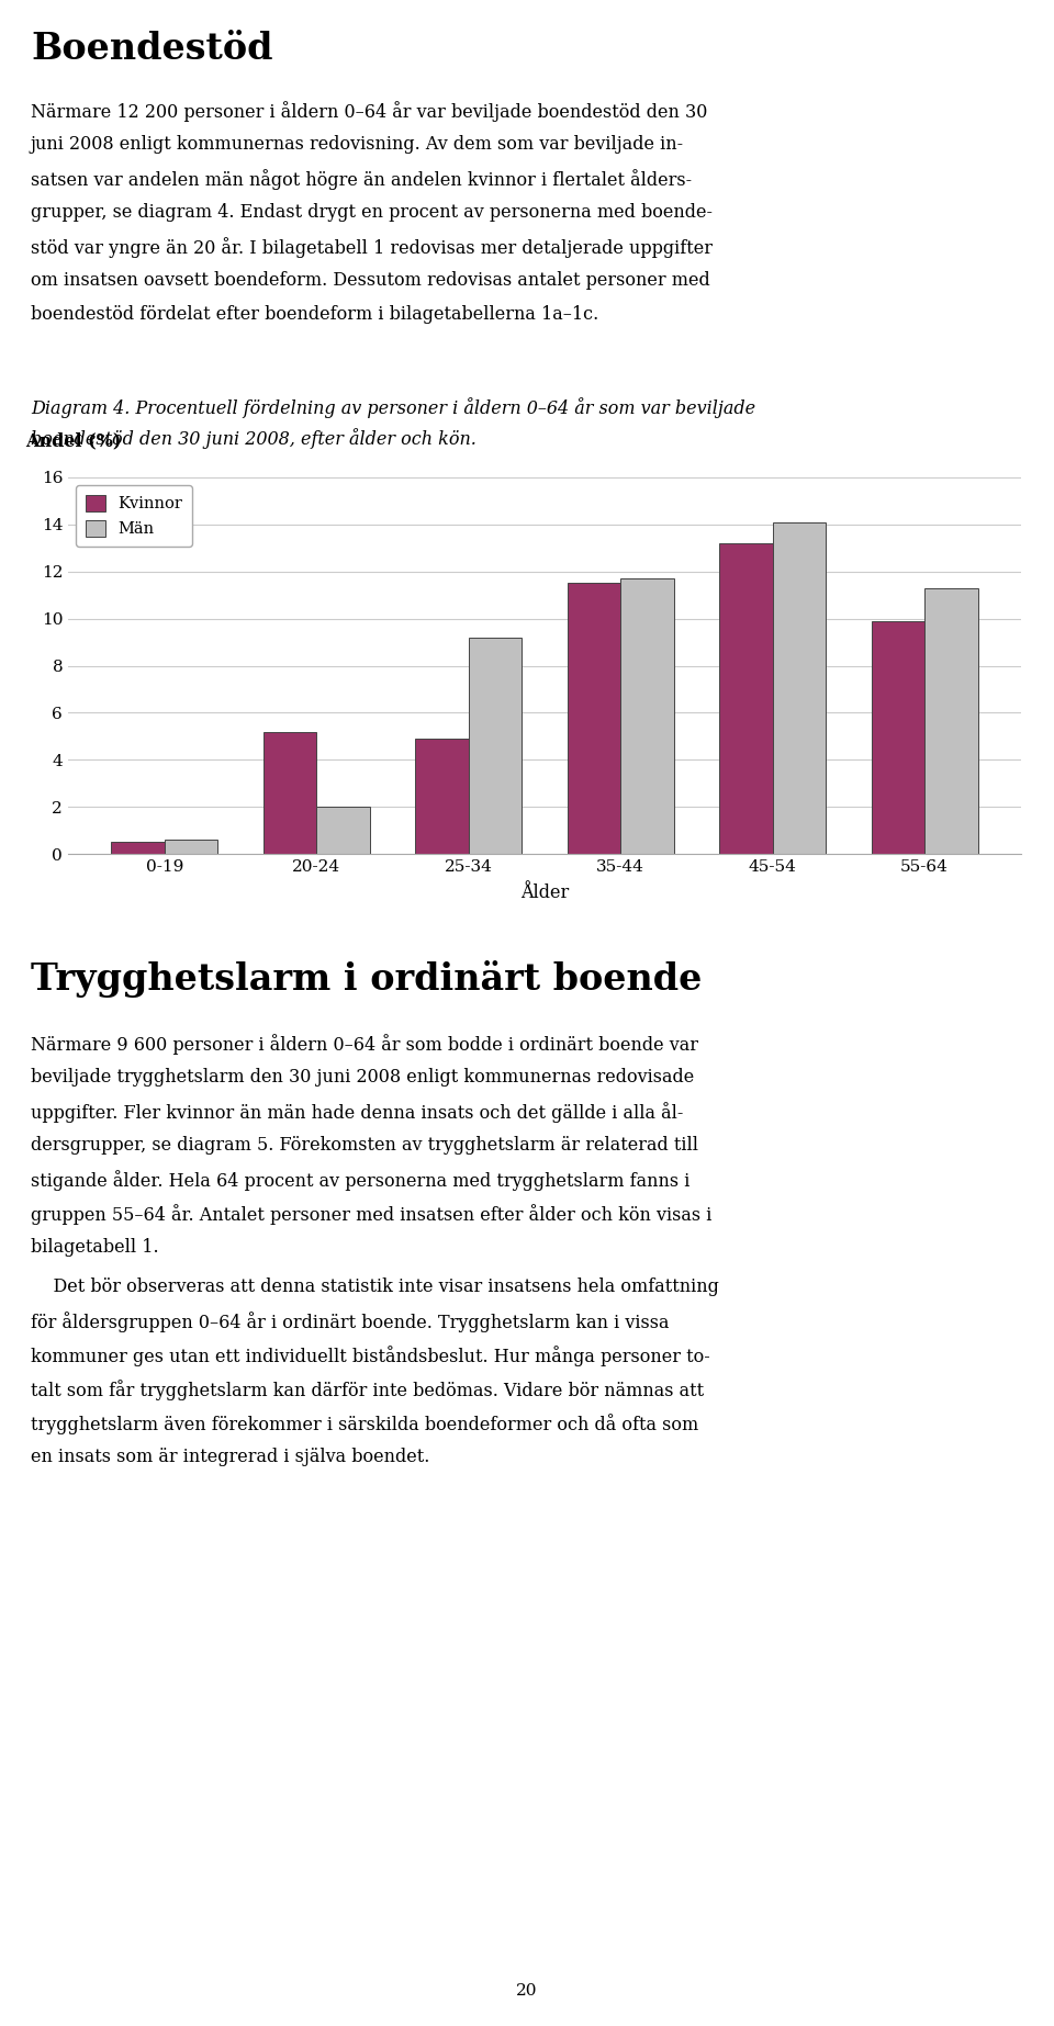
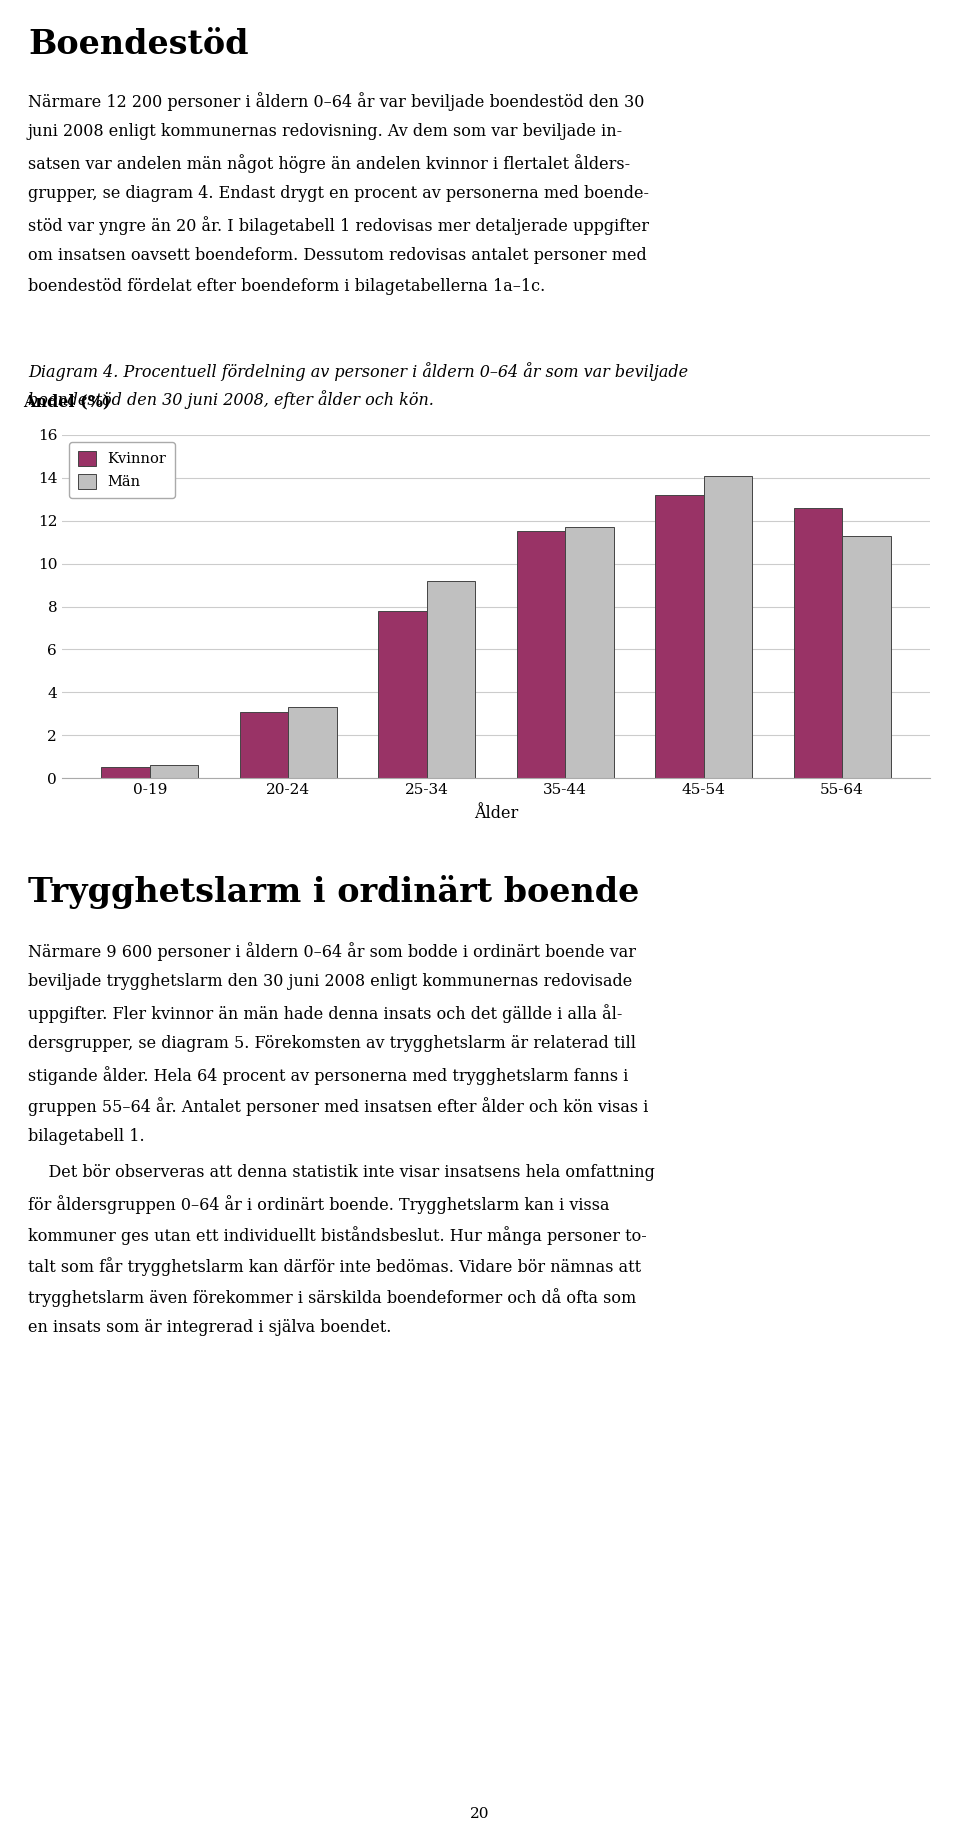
Kvinnor/20-24: 5.2 -> 3.1
Män/20-24: 2.0 -> 3.3
Kvinnor/25-34: 4.9 -> 7.8
Kvinnor/55-64: 9.9 -> 12.6
